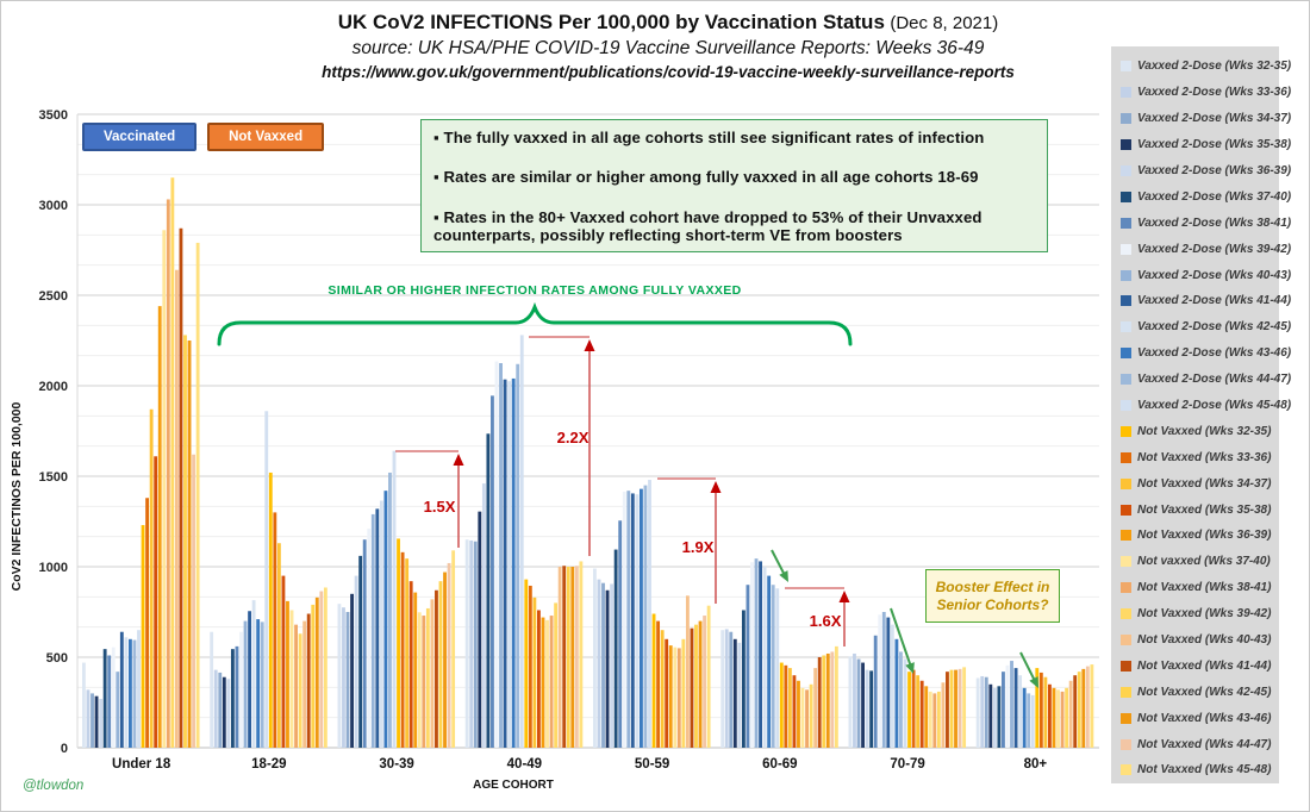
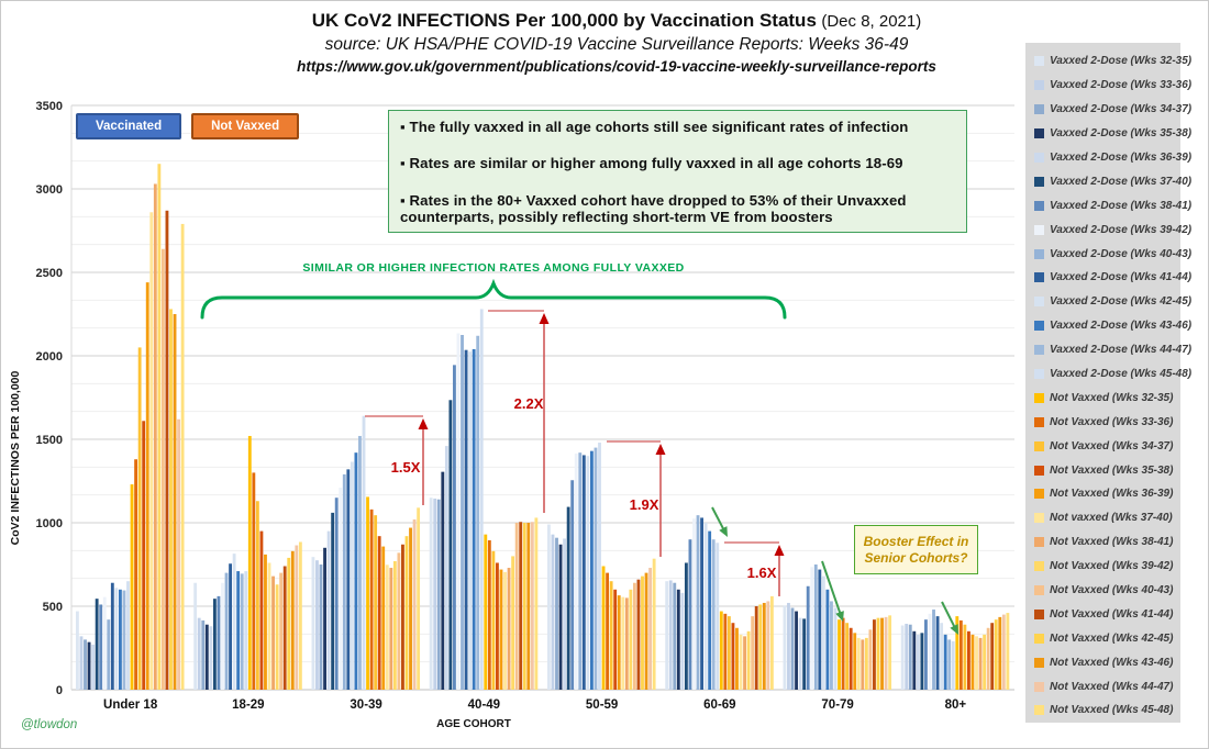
Not Vaxxed (Wks 34-37)/Under 18: 1870 -> 2050
Vaxxed 2-Dose (Wks 45-48)/18-29: 1860 -> 710
Not Vaxxed (Wks 40-43)/50-59: 840 -> 640
